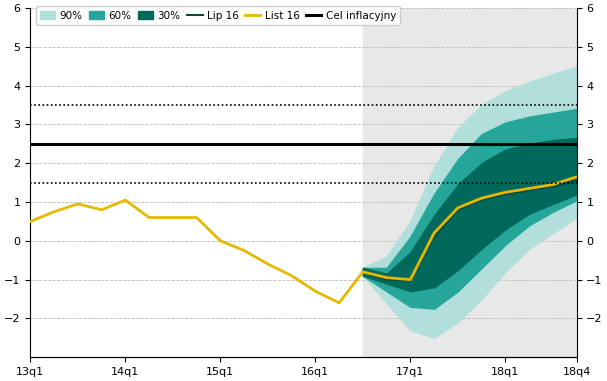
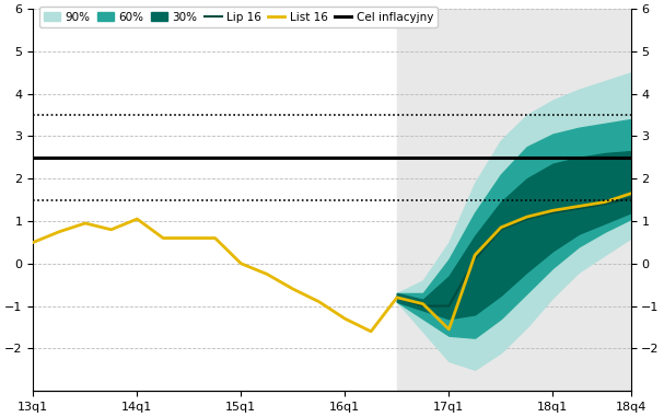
List 16/17q1: -1.00 -> -1.55
